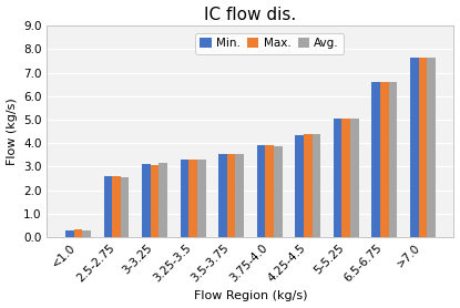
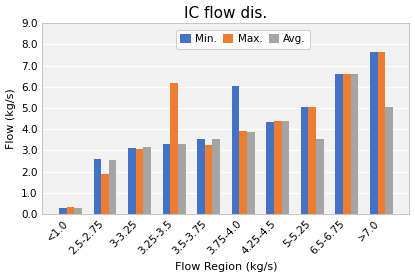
Max./2.5-2.75: 2.60 -> 1.90
Max./3.25-3.5: 3.30 -> 6.20
Max./3.5-3.75: 3.55 -> 3.25
Min./3.75-4.0: 3.90 -> 6.05
Avg./5-5.25: 5.05 -> 3.55
Avg./>7.0: 7.65 -> 5.05
